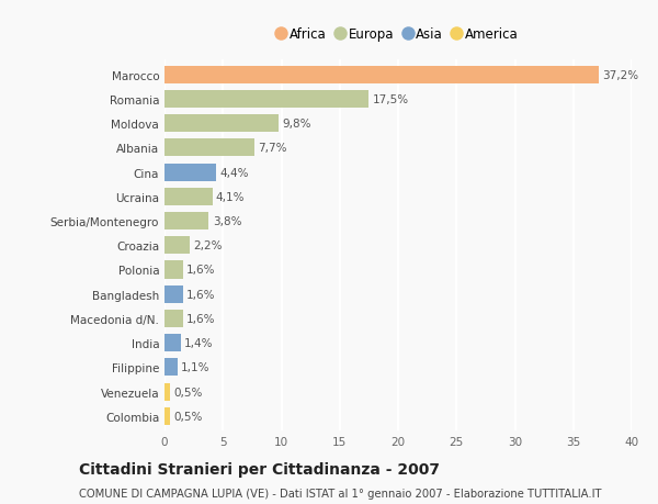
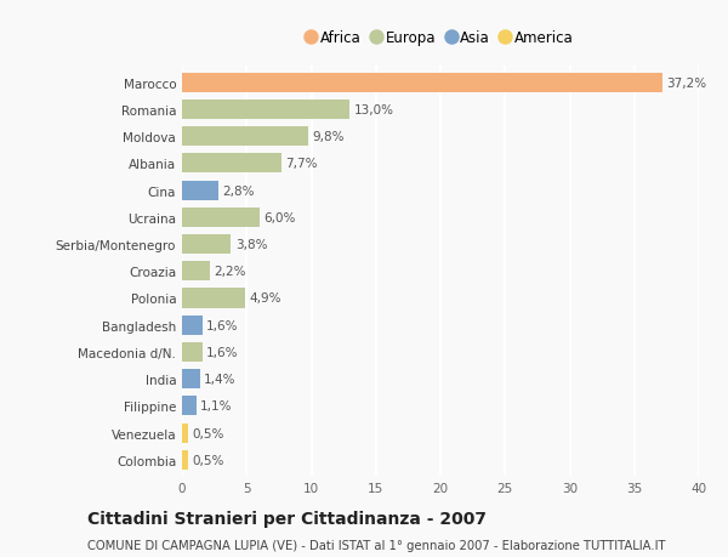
Romania: 17,5% -> 13,0%
Cina: 4,4% -> 2,8%
Ucraina: 4,1% -> 6,0%
Polonia: 1,6% -> 4,9%
